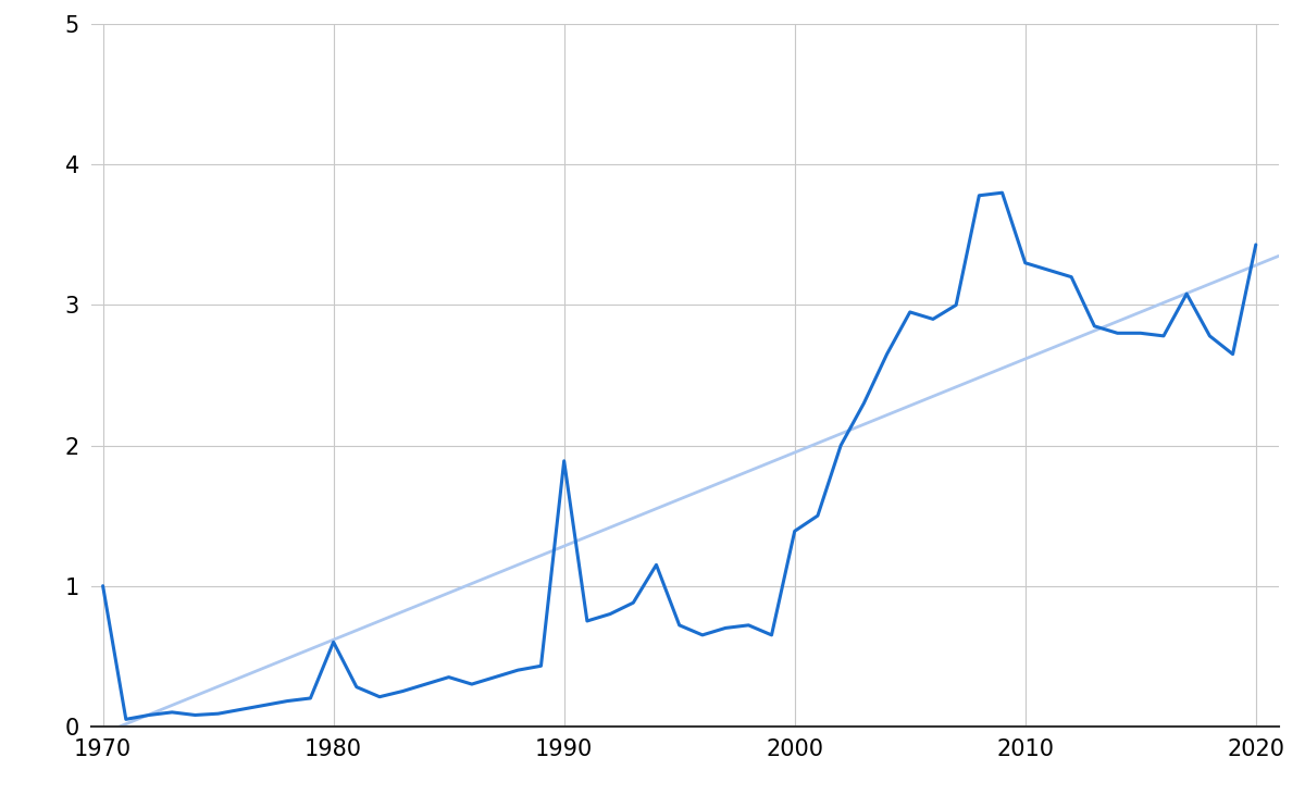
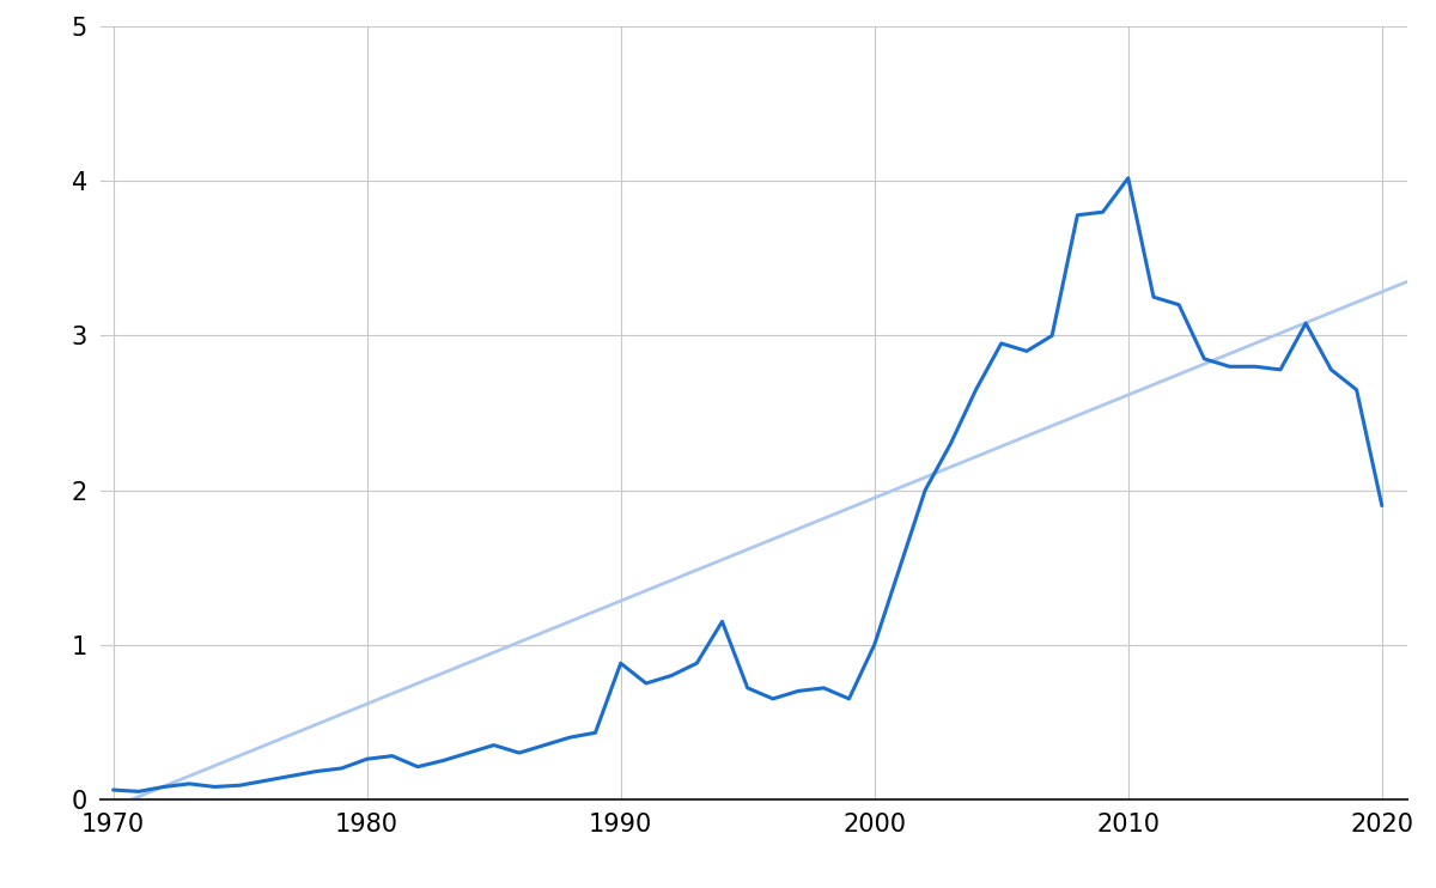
1970: 1.00 -> 0.06
1980: 0.60 -> 0.26
1990: 1.89 -> 0.88
2000: 1.39 -> 1.00
2010: 3.30 -> 4.02
2020: 3.43 -> 1.90
